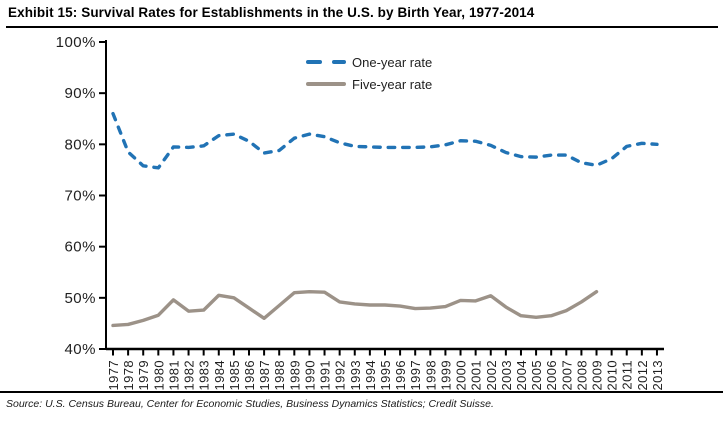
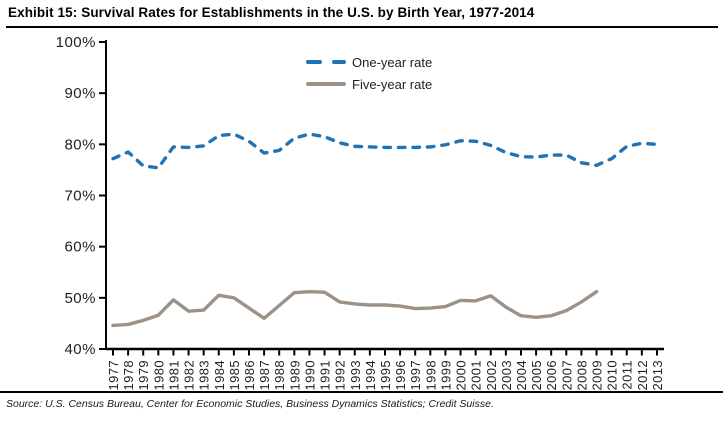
One-year rate/1977: 86% -> 77%
